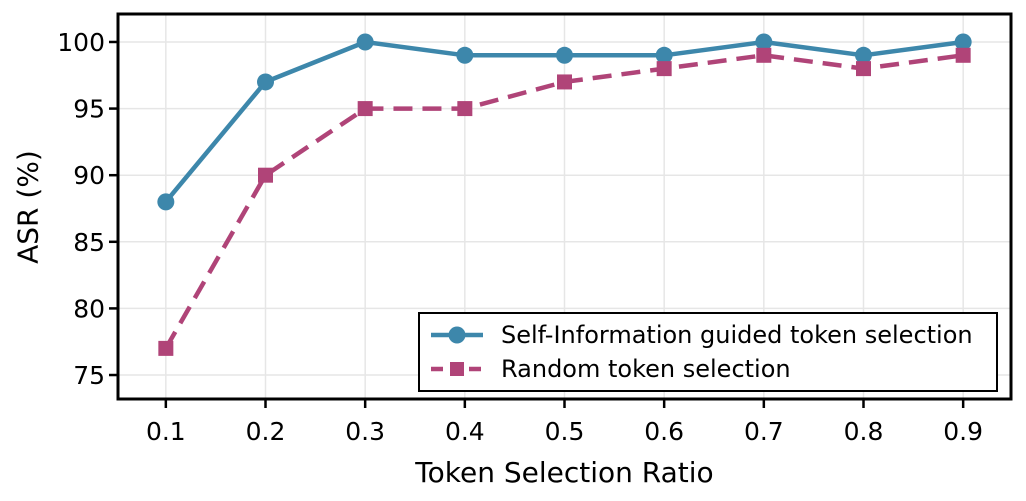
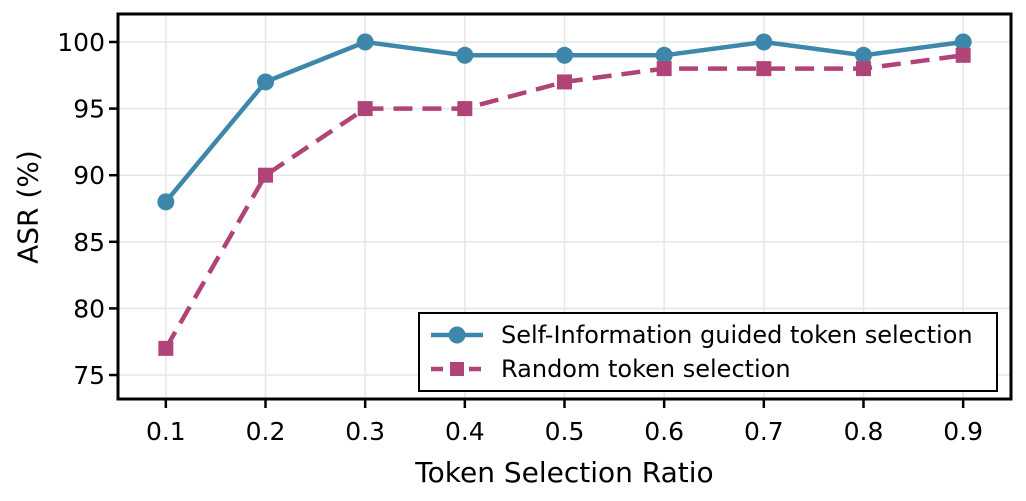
Random token selection/0.7: 99 -> 98
